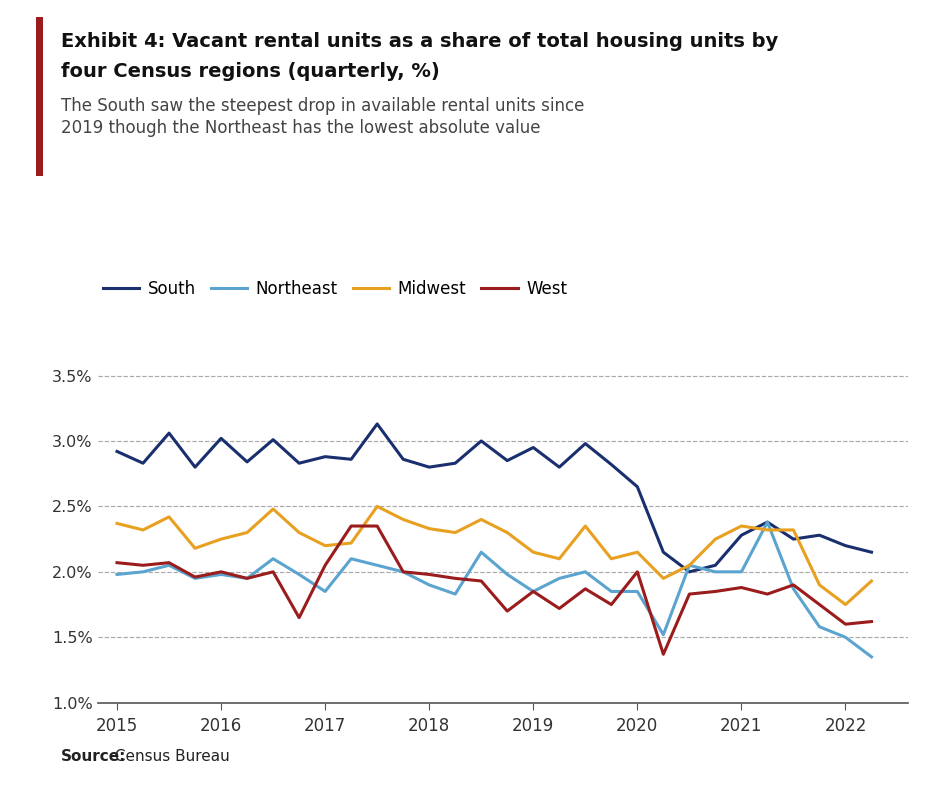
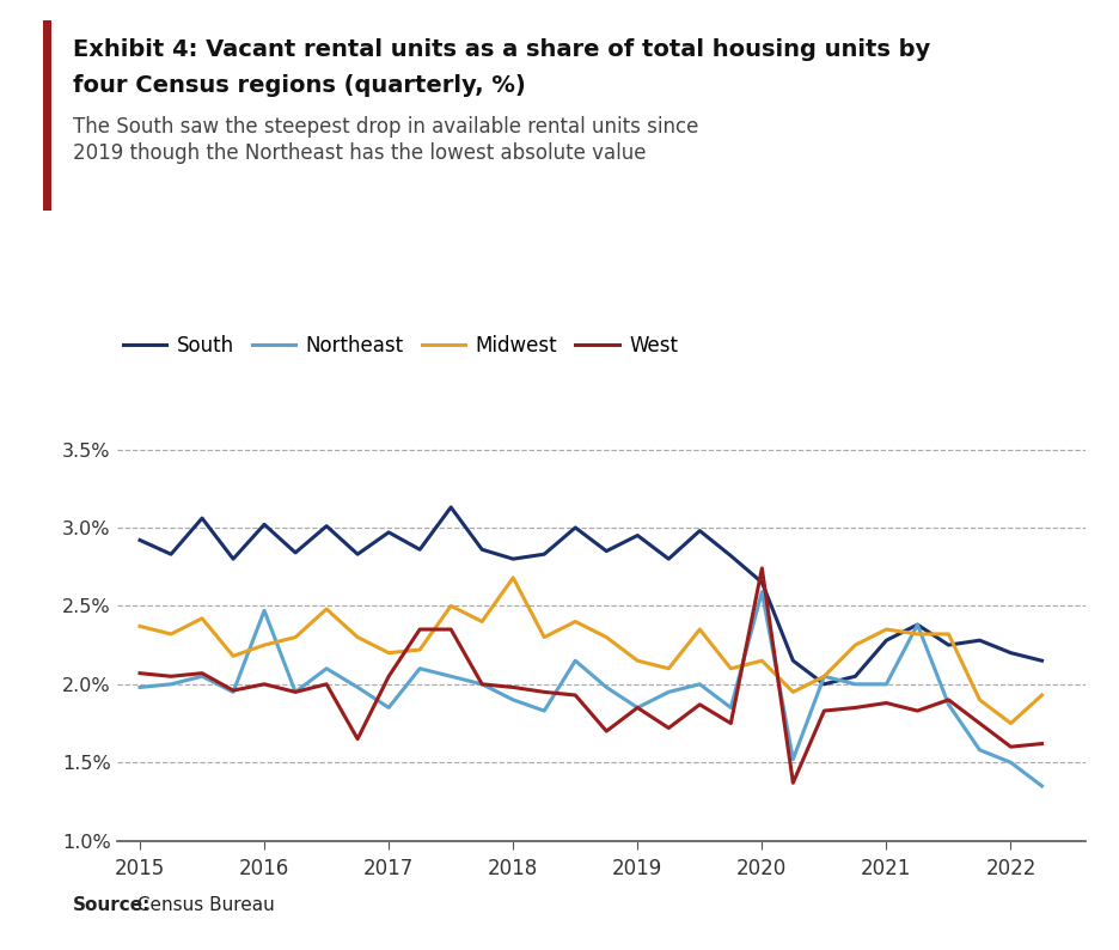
Northeast/2016: 1.98% -> 2.47%
South/2017: 2.88% -> 2.97%
Midwest/2018: 2.33% -> 2.68%
Northeast/2020: 1.85% -> 2.59%
West/2020: 2.00% -> 2.74%
